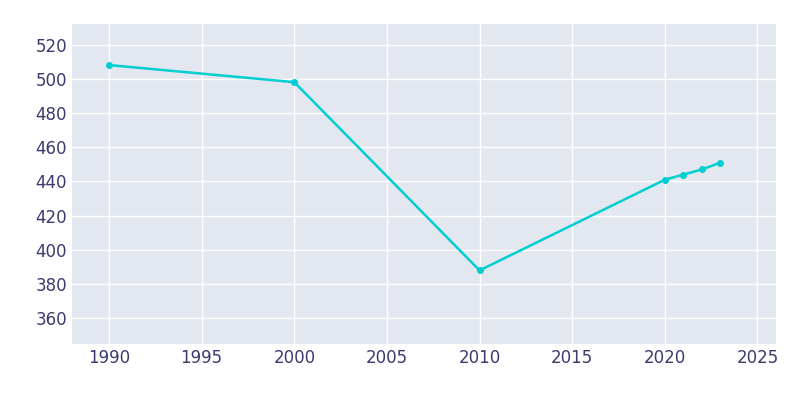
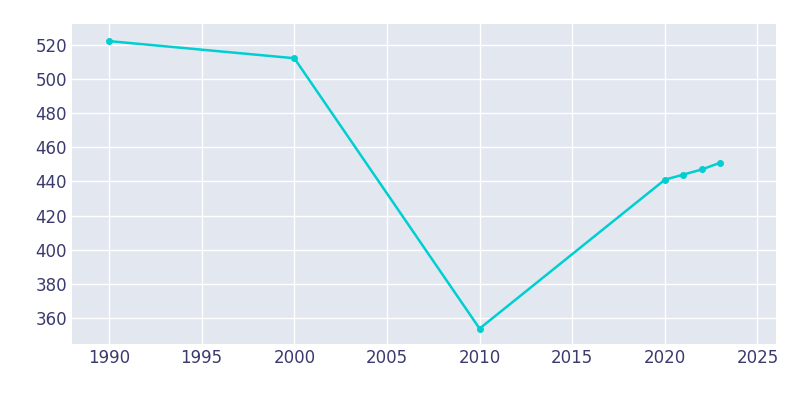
1990: 508 -> 522
2000: 498 -> 512
2010: 388 -> 354
